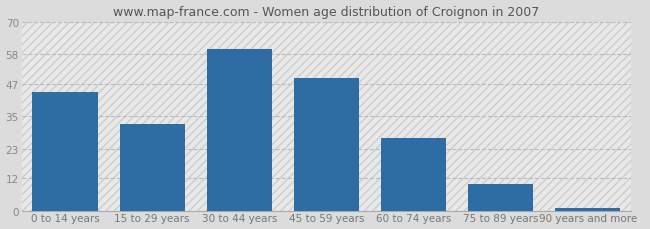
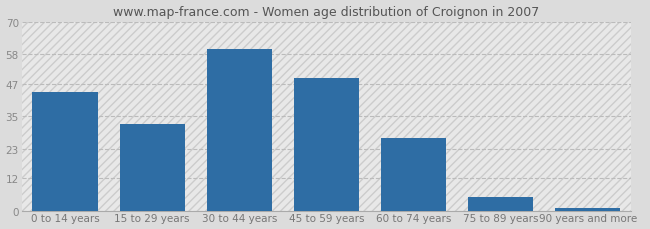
75 to 89 years: 10 -> 5
